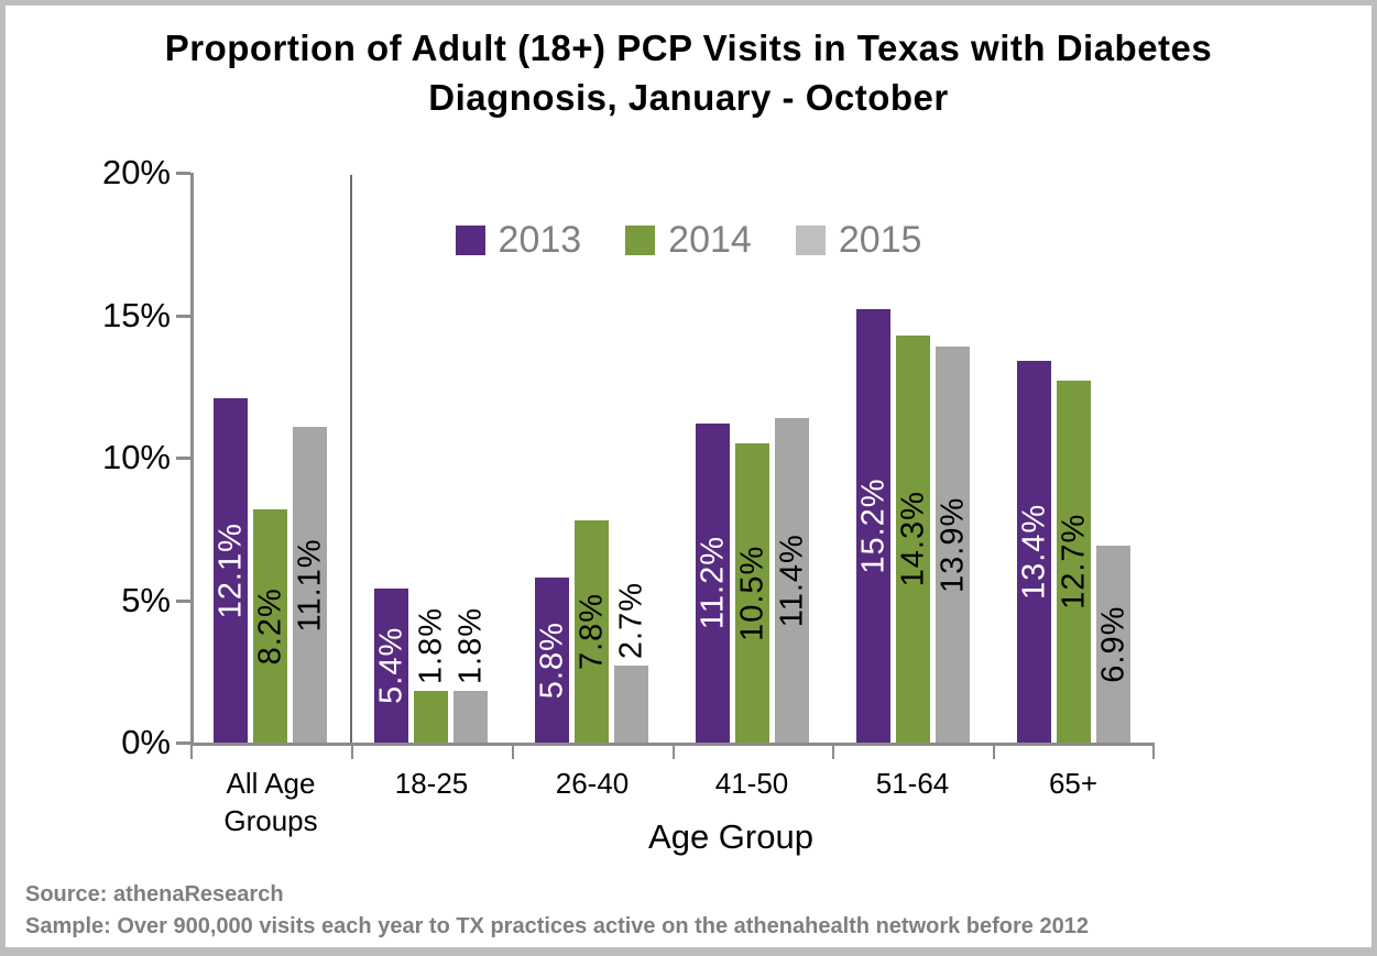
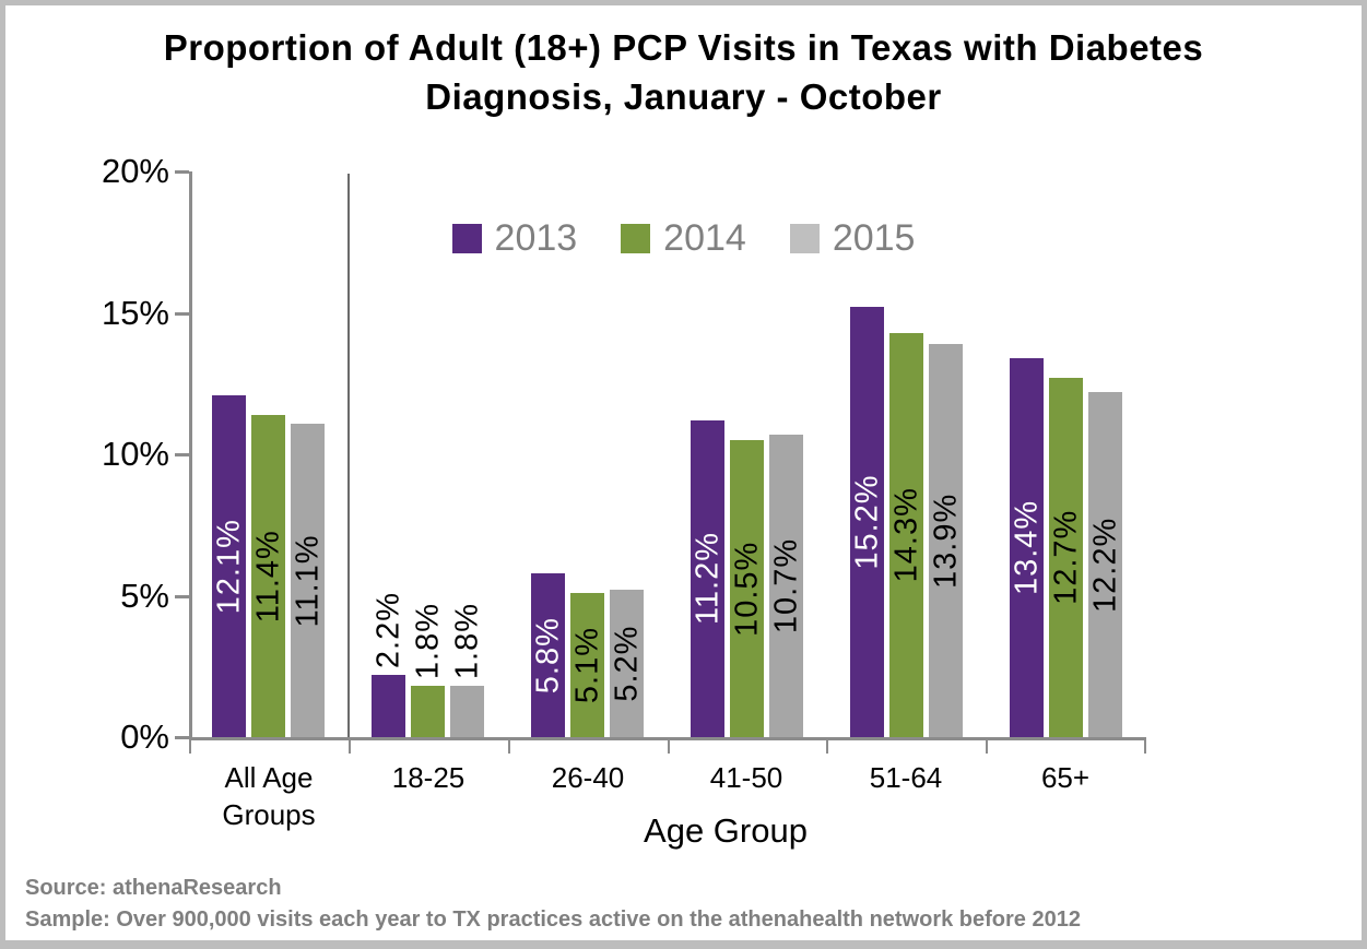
2014/All Age Groups: 8.2% -> 11.4%
2013/18-25: 5.4% -> 2.2%
2014/26-40: 7.8% -> 5.1%
2015/26-40: 2.7% -> 5.2%
2015/41-50: 11.4% -> 10.7%
2015/65+: 6.9% -> 12.2%
